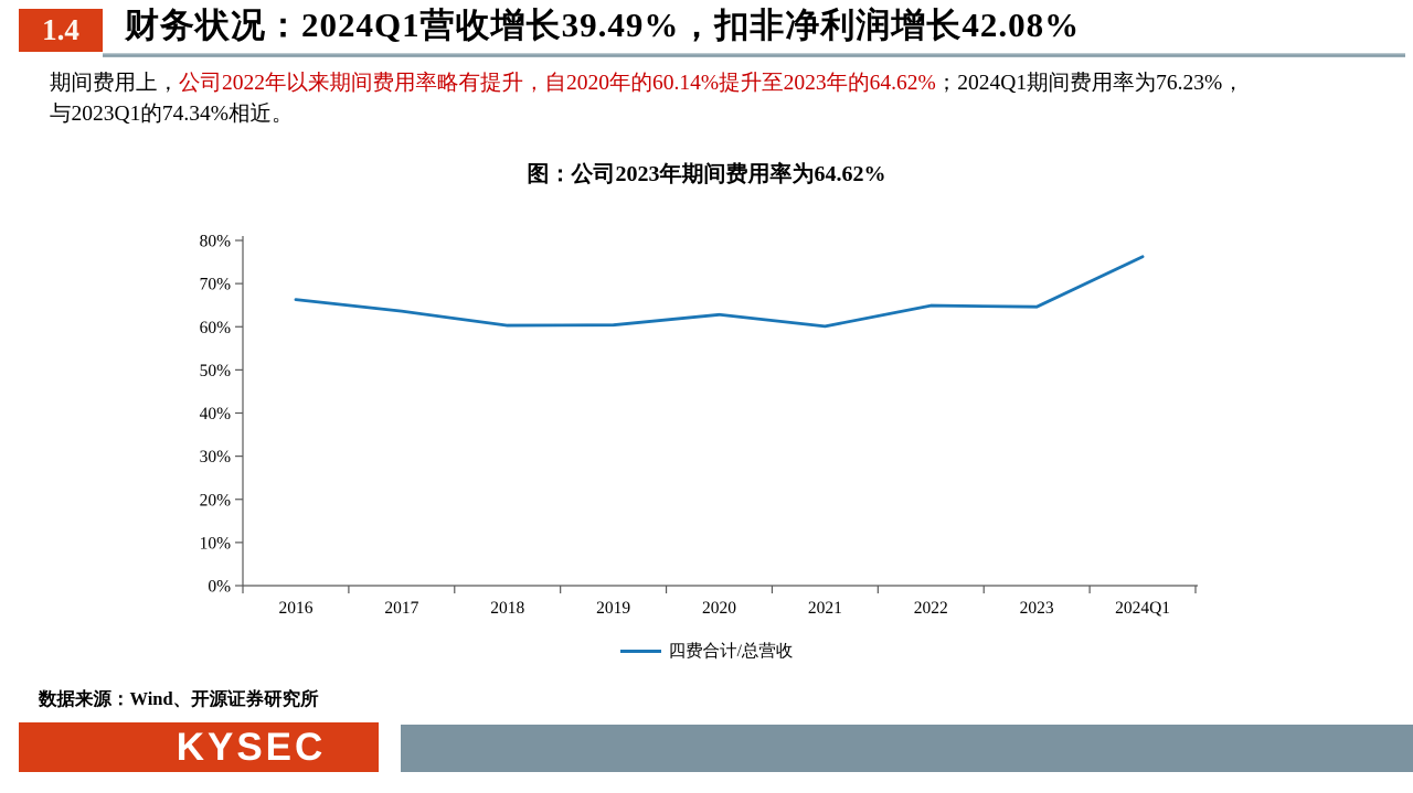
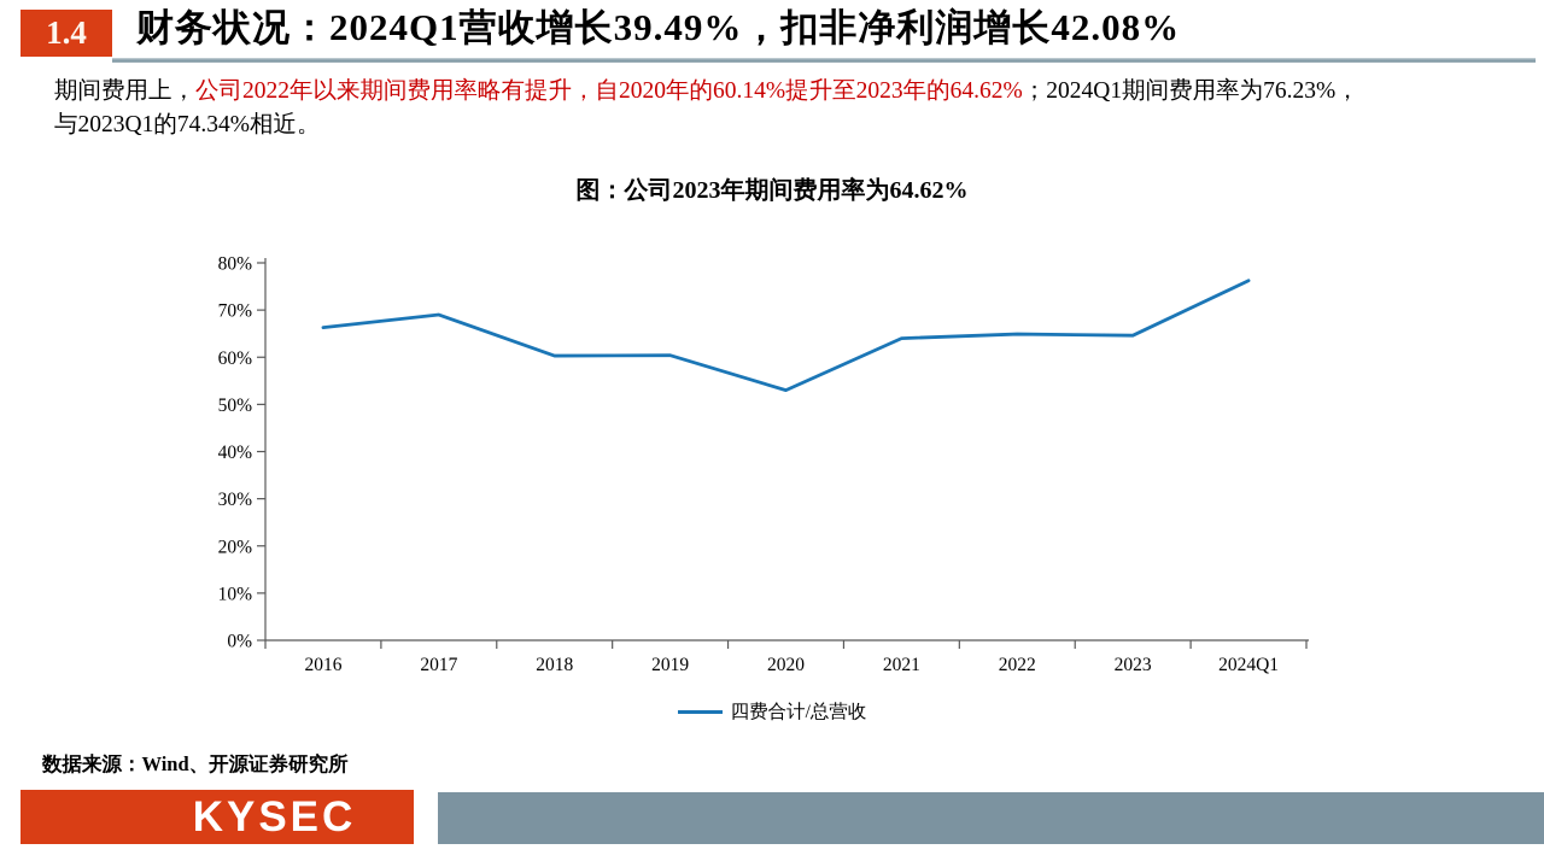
2017: 64% -> 69%
2020: 63% -> 53%
2021: 60% -> 64%
